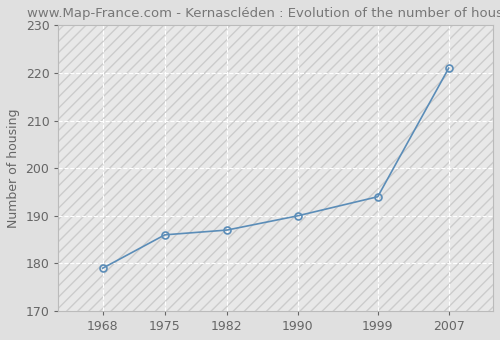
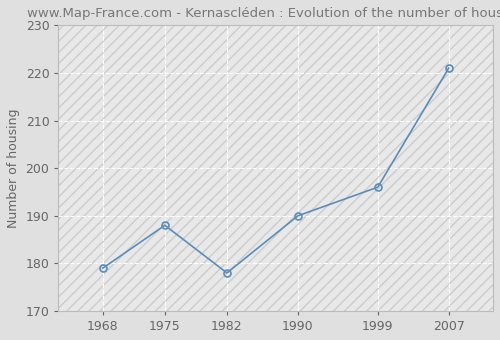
1975: 186 -> 188
1982: 187 -> 178
1999: 194 -> 196
